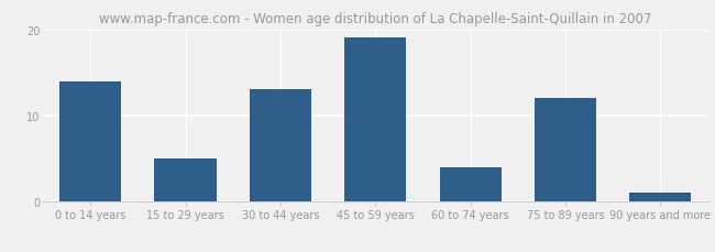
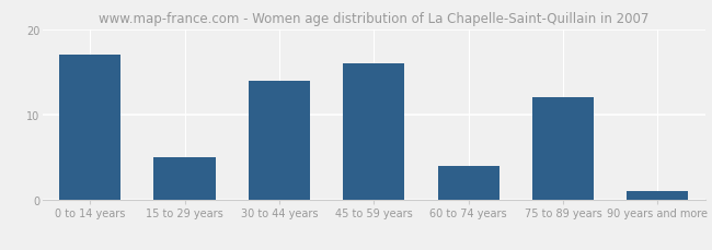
0 to 14 years: 14 -> 17
30 to 44 years: 13 -> 14
45 to 59 years: 19 -> 16
